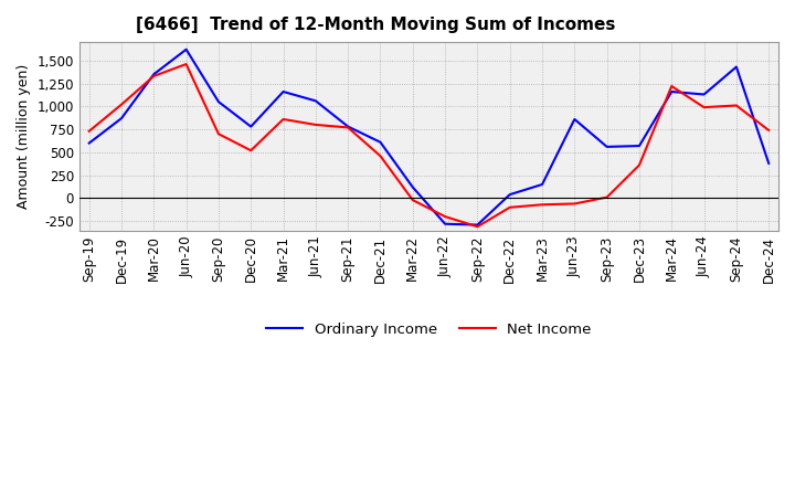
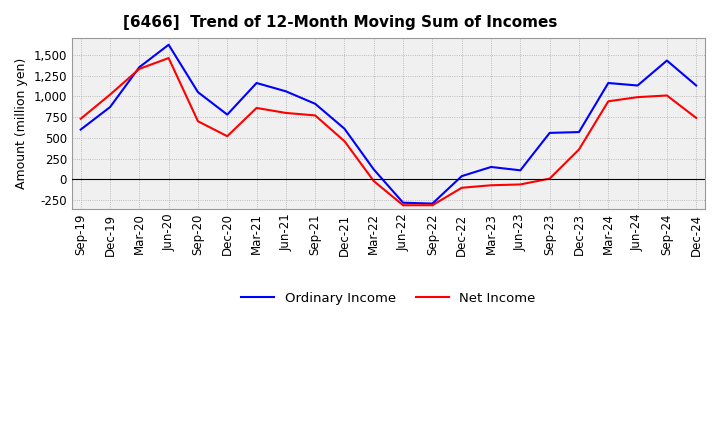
Ordinary Income/Sep-21: 780 -> 910
Net Income/Jun-22: -200 -> -310
Ordinary Income/Jun-23: 860 -> 110
Net Income/Mar-24: 1,220 -> 940
Ordinary Income/Dec-24: 380 -> 1,130
